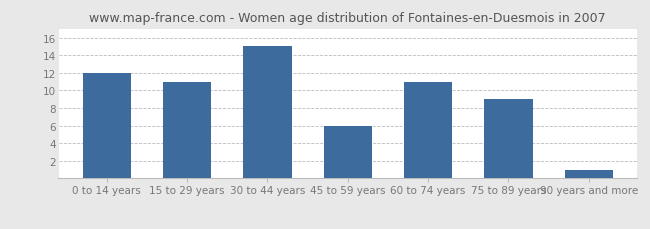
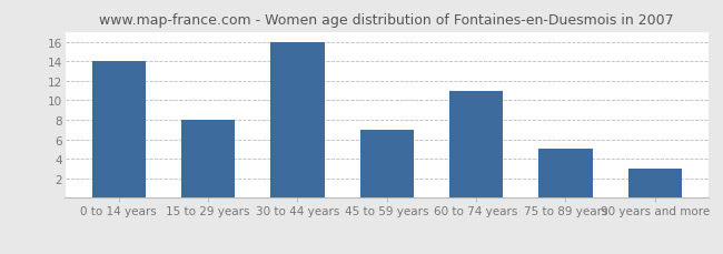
0 to 14 years: 12 -> 14
15 to 29 years: 11 -> 8
30 to 44 years: 15 -> 16
45 to 59 years: 6 -> 7
75 to 89 years: 9 -> 5
90 years and more: 1 -> 3
